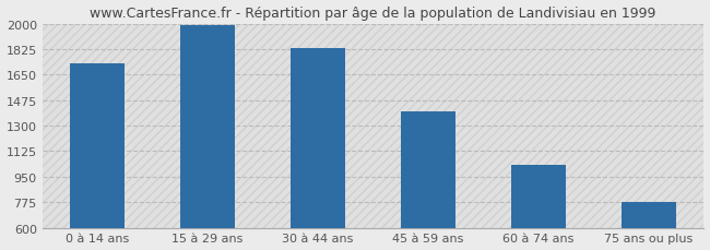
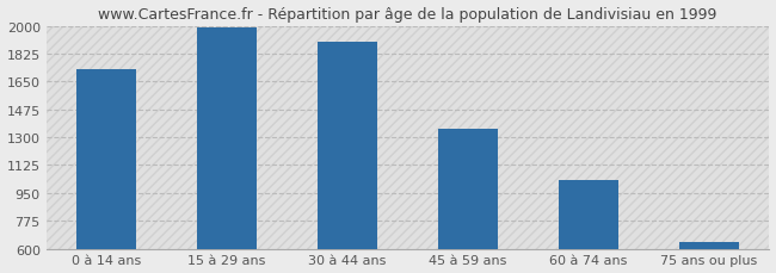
30 à 44 ans: 1830 -> 1900
45 à 59 ans: 1400 -> 1360
75 ans ou plus: 780 -> 640
